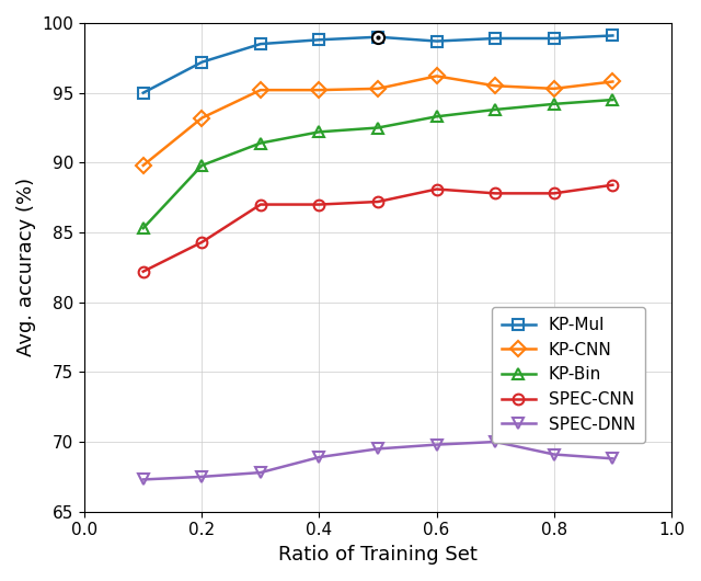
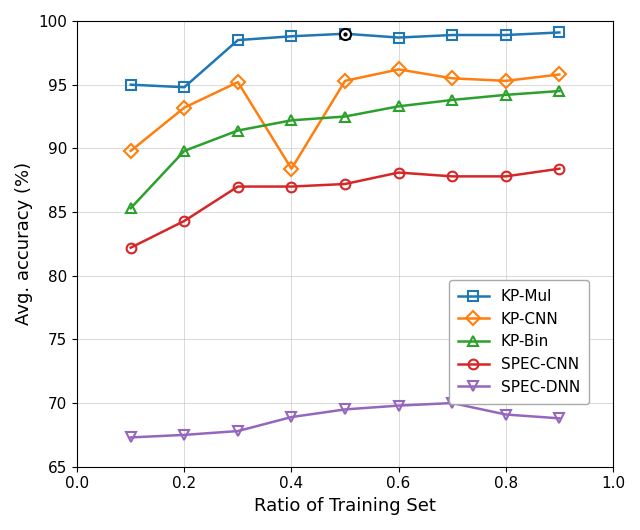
KP-Mul/0.2: 97.2 -> 94.8
KP-CNN/0.4: 95.2 -> 88.4
